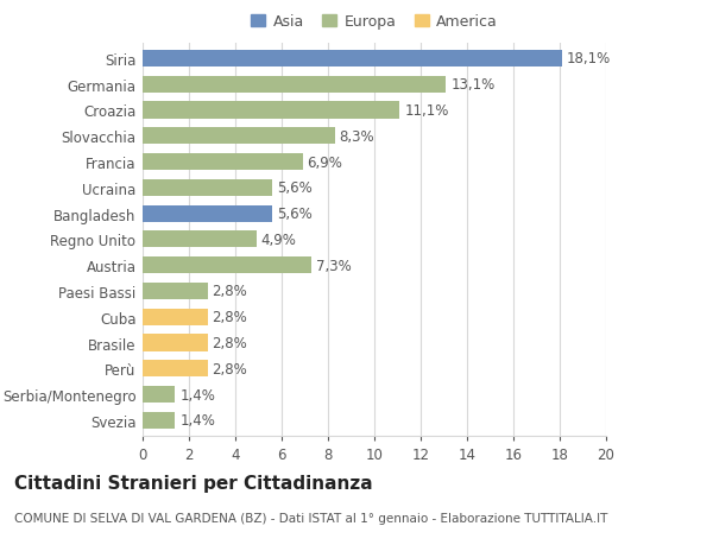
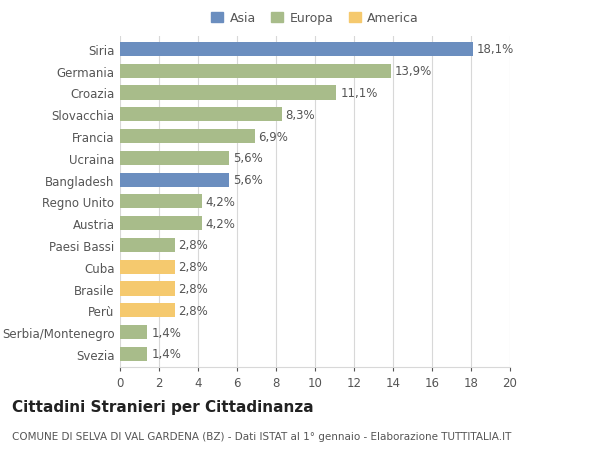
Germania: 13,1% -> 13,9%
Regno Unito: 4,9% -> 4,2%
Austria: 7,3% -> 4,2%
